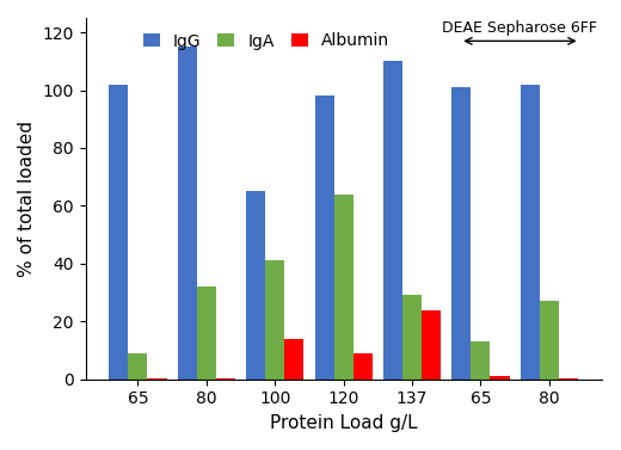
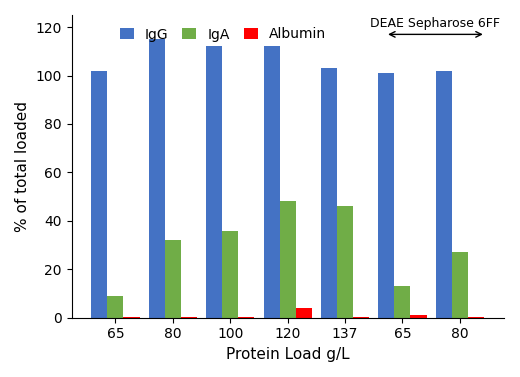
IgG/100: 65 -> 112
IgA/100: 41 -> 36
Albumin/100: 14.0 -> 0.5
IgG/120: 98 -> 112
IgA/120: 64 -> 48
Albumin/120: 9.0 -> 4.0
IgG/137: 110 -> 103
IgA/137: 29 -> 46
Albumin/137: 24.0 -> 0.5
